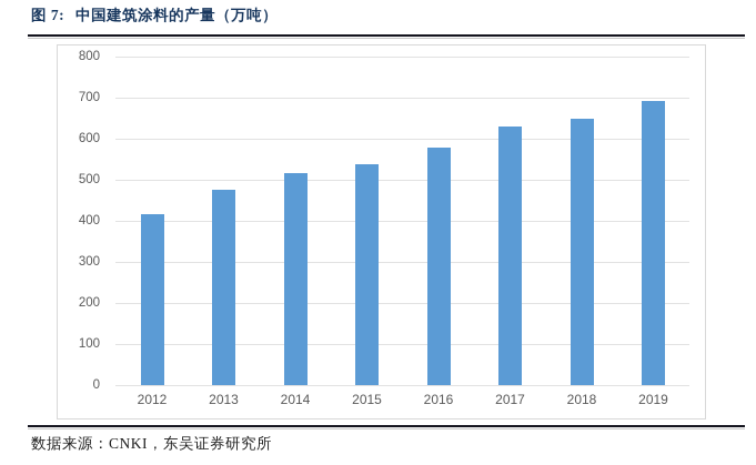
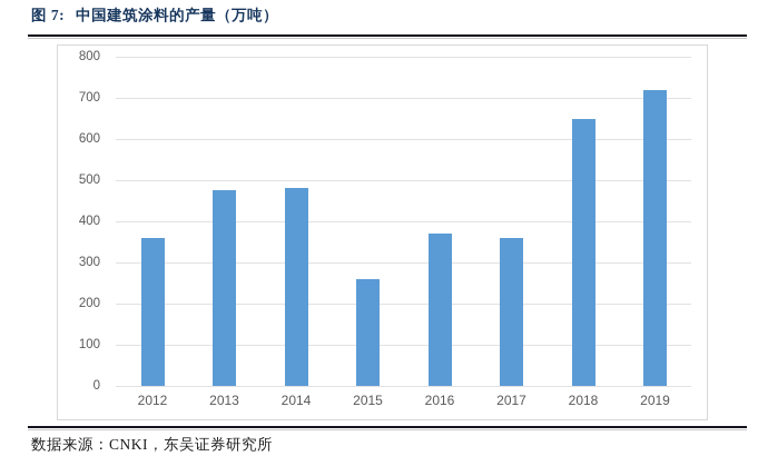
2012: 420 -> 360
2014: 520 -> 480
2015: 540 -> 260
2016: 580 -> 370
2017: 630 -> 360
2019: 690 -> 720
